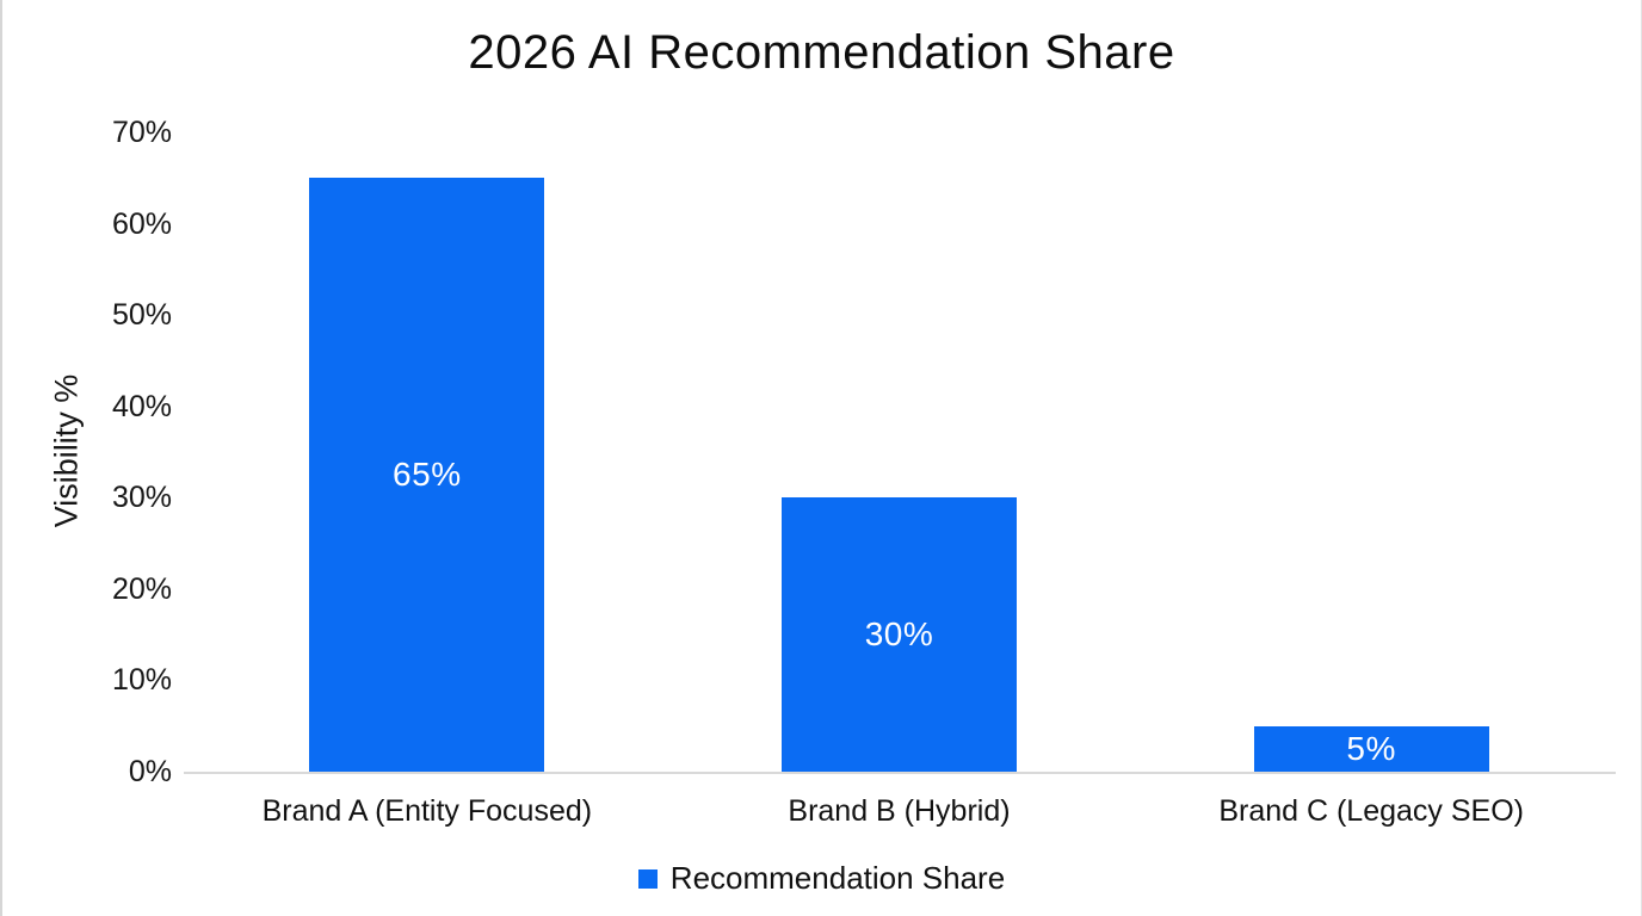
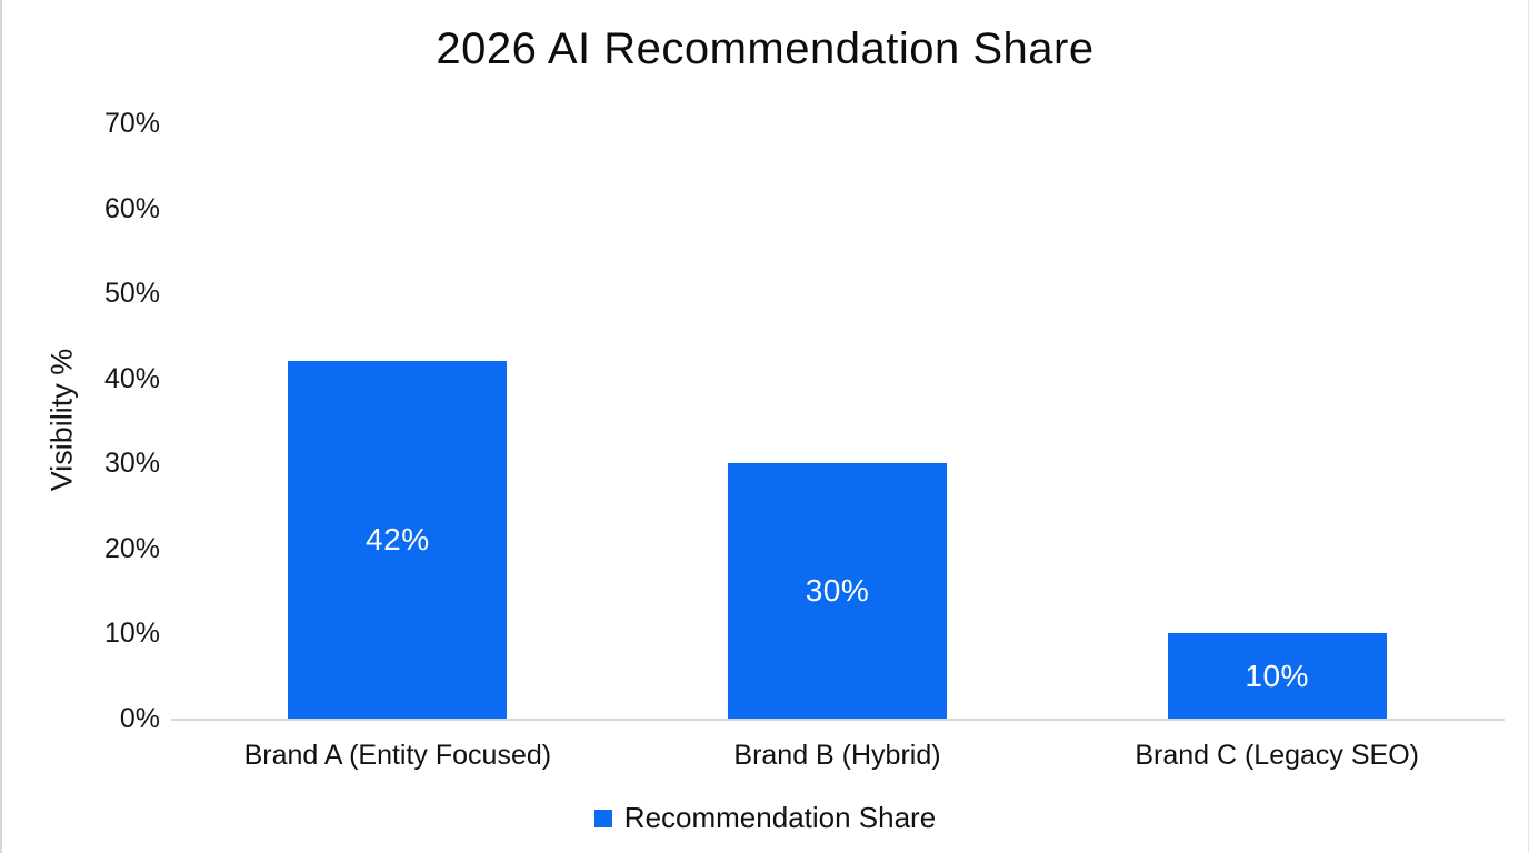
Brand A (Entity Focused): 65% -> 42%
Brand C (Legacy SEO): 5% -> 10%
